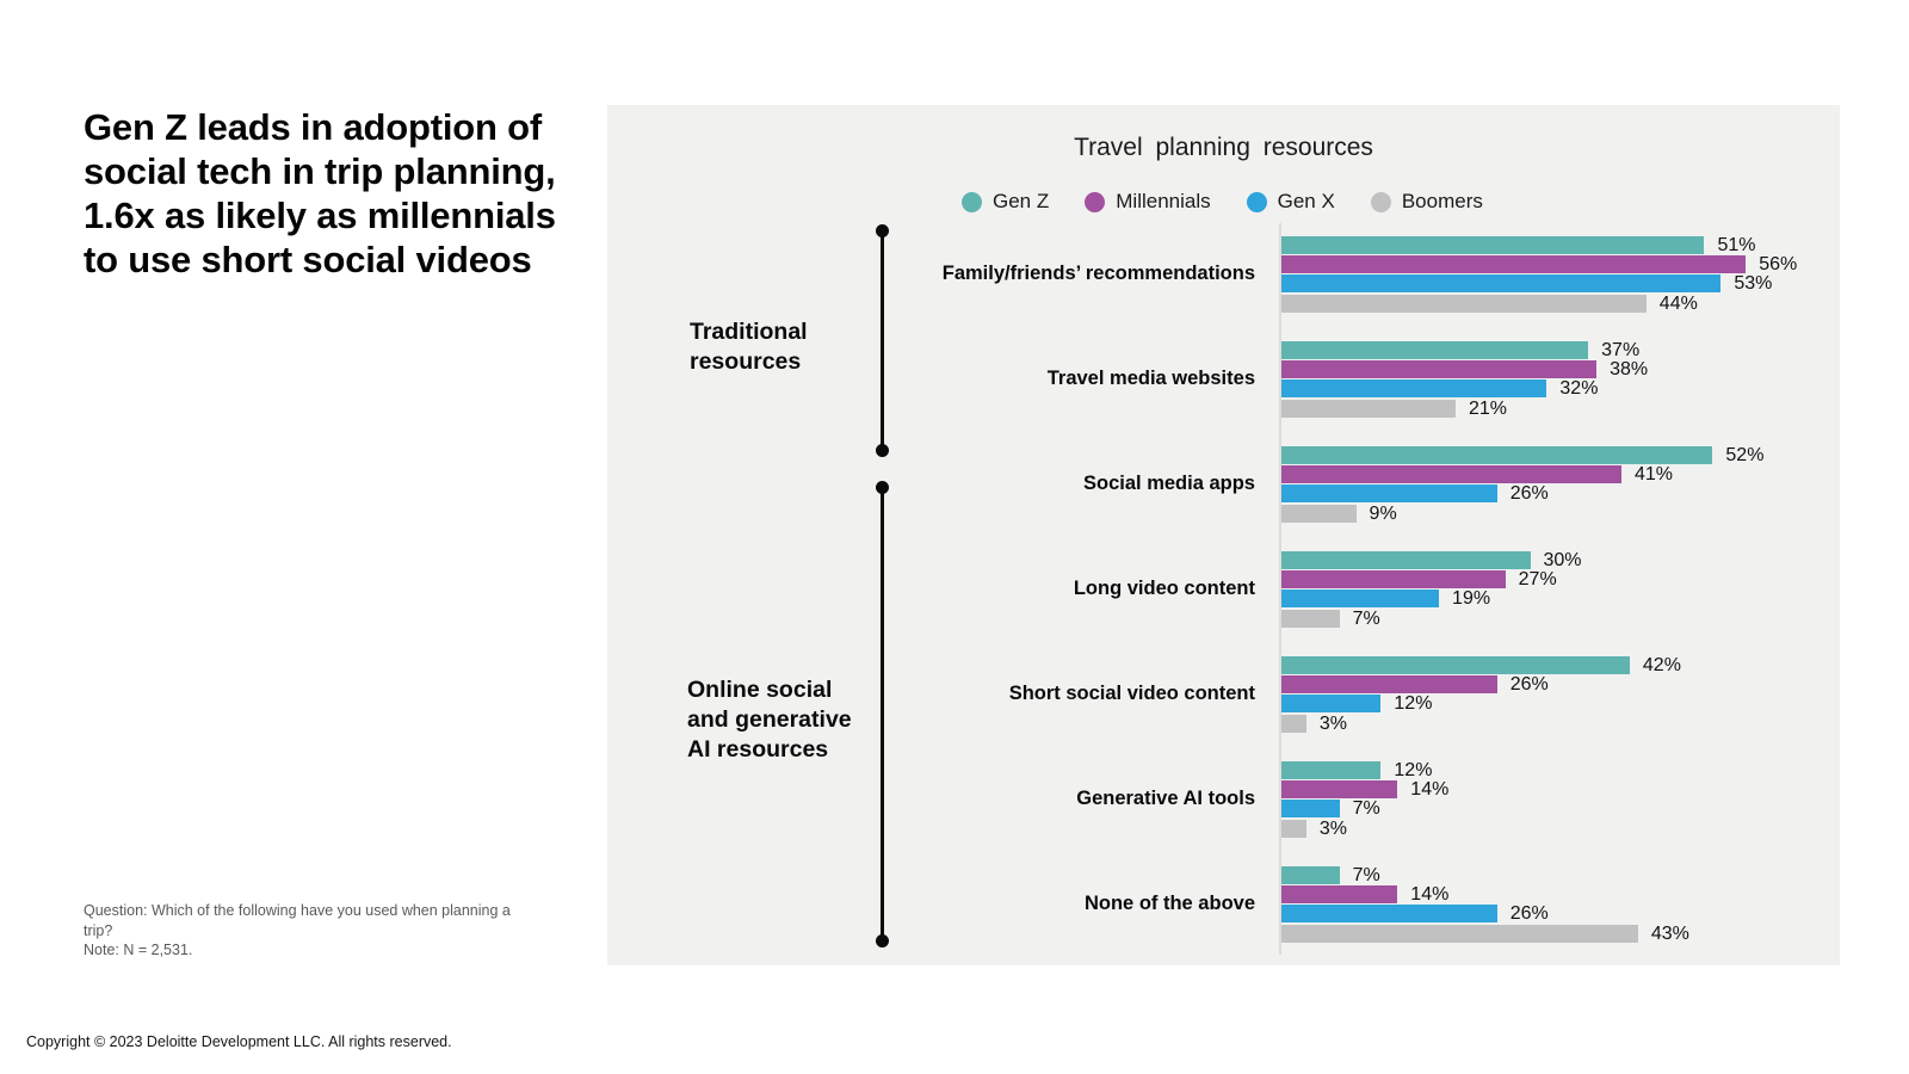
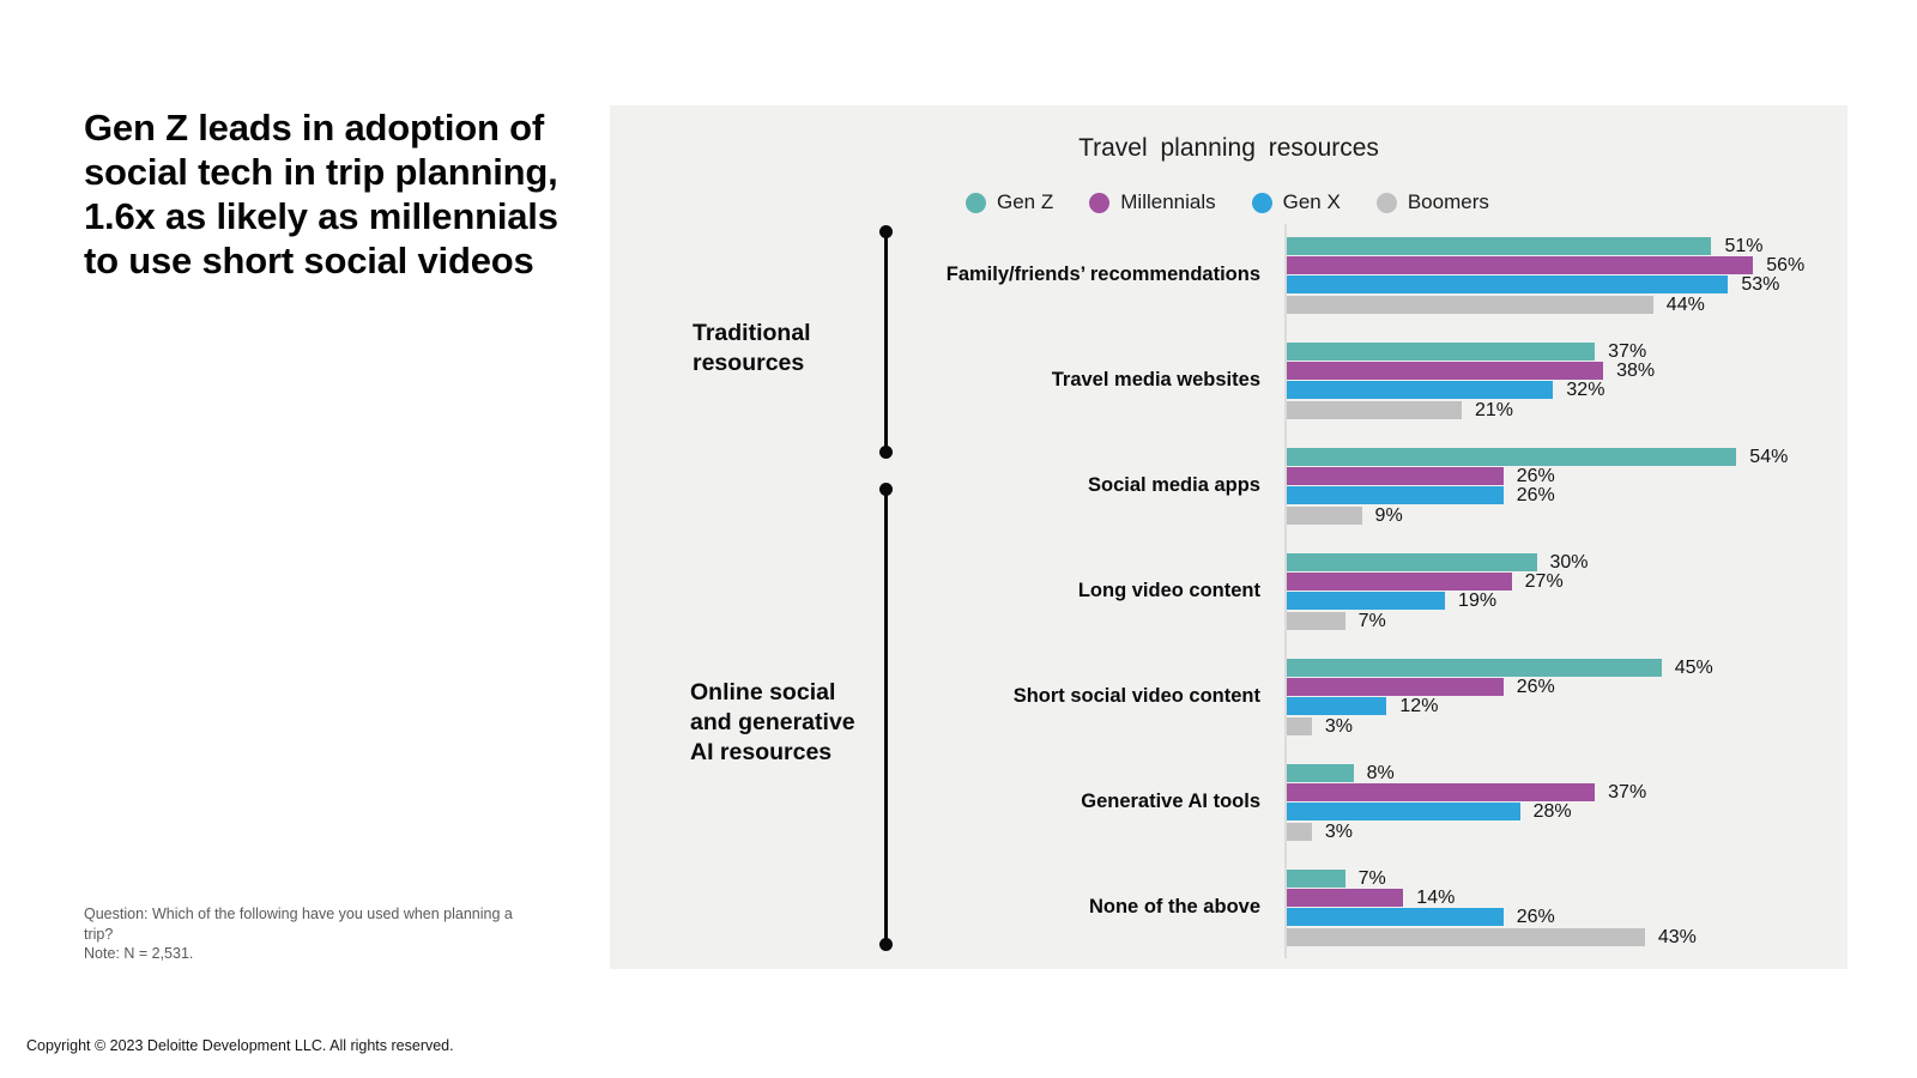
Gen Z/Social media apps: 52% -> 54%
Millennials/Social media apps: 41% -> 26%
Gen Z/Short social video content: 42% -> 45%
Gen Z/Generative AI tools: 12% -> 8%
Millennials/Generative AI tools: 14% -> 37%
Gen X/Generative AI tools: 7% -> 28%
